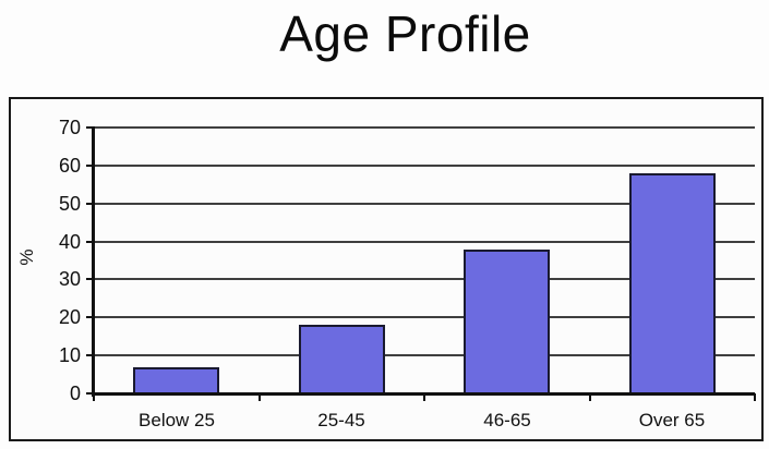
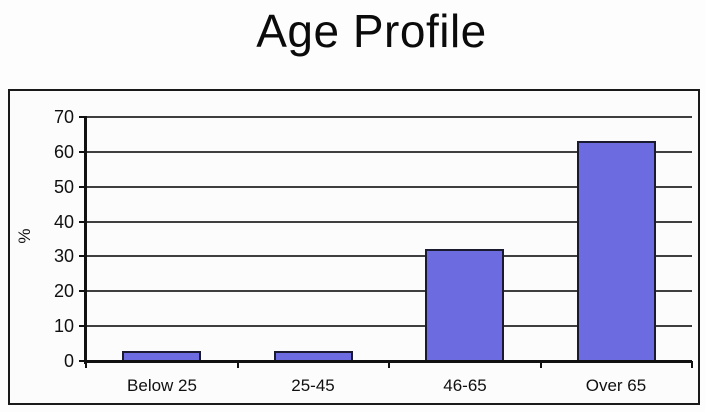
Below 25: 7 -> 3
25-45: 18 -> 3
46-65: 38 -> 32
Over 65: 58 -> 63
